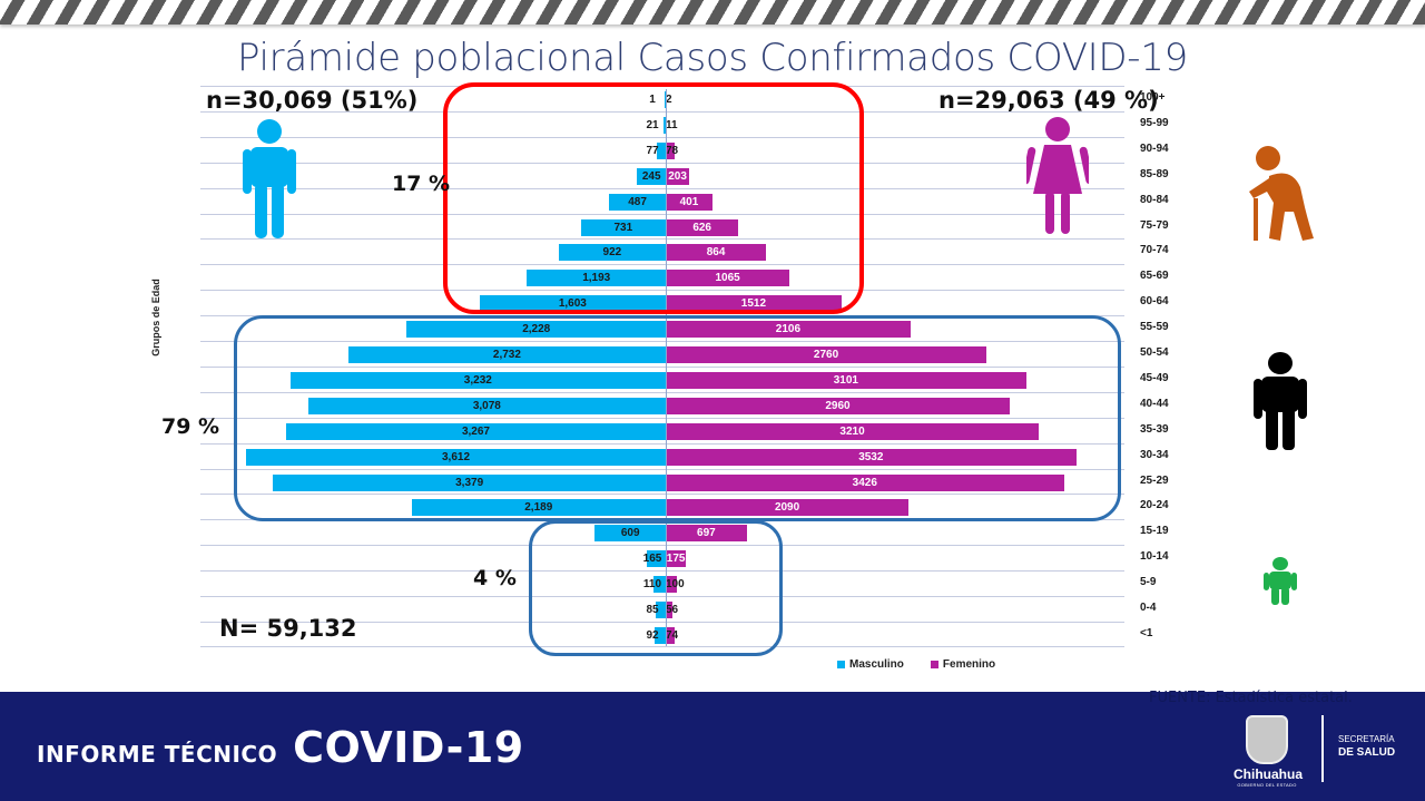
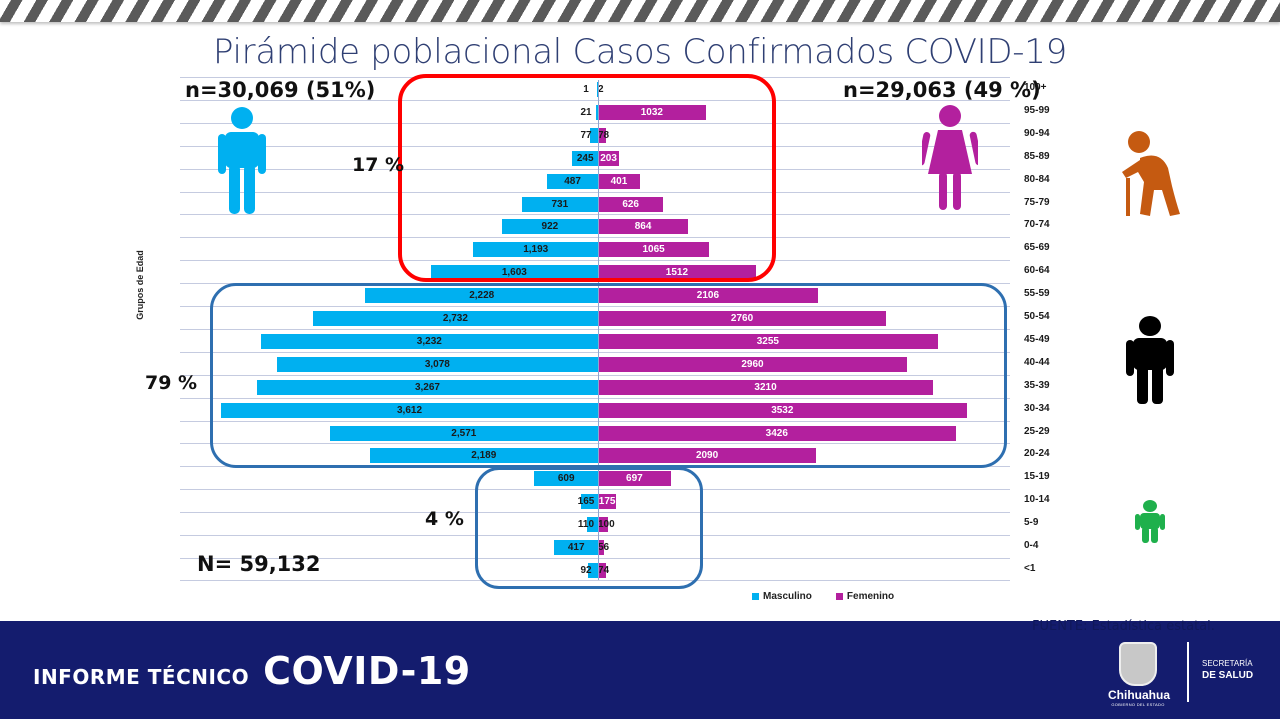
Femenino/95-99: 11 -> 1032
Femenino/45-49: 3101 -> 3255
Masculino/25-29: 3,379 -> 2,571
Masculino/0-4: 85 -> 417
